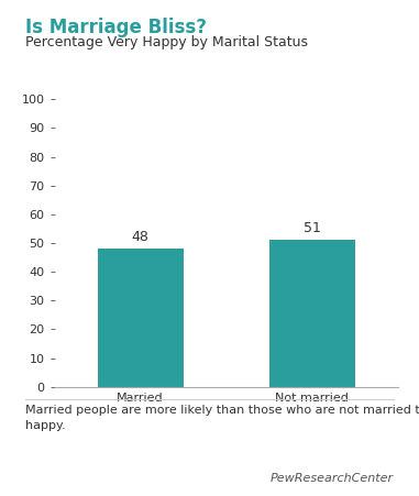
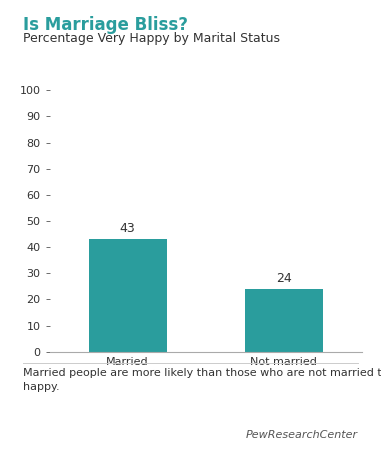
Married: 48 -> 43
Not married: 51 -> 24
